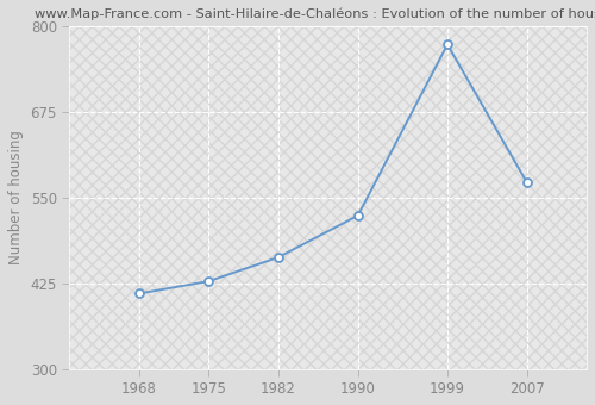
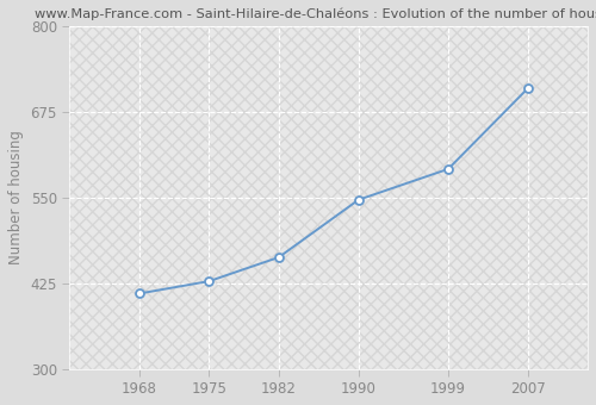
1990: 524 -> 547
1999: 774 -> 592
2007: 572 -> 710
